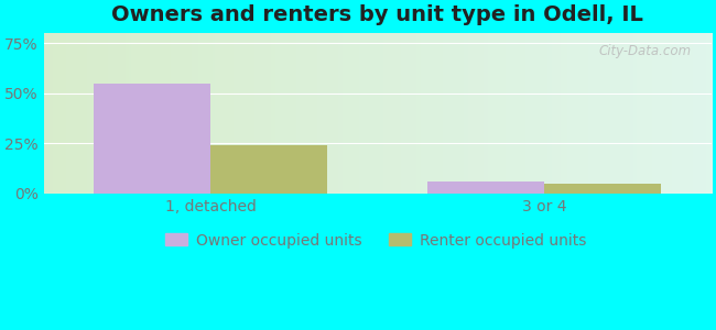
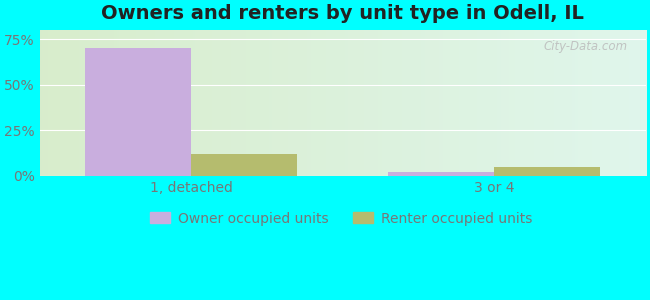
Owner occupied units/1, detached: 55% -> 70%
Renter occupied units/1, detached: 24% -> 12%
Owner occupied units/3 or 4: 6% -> 2%
